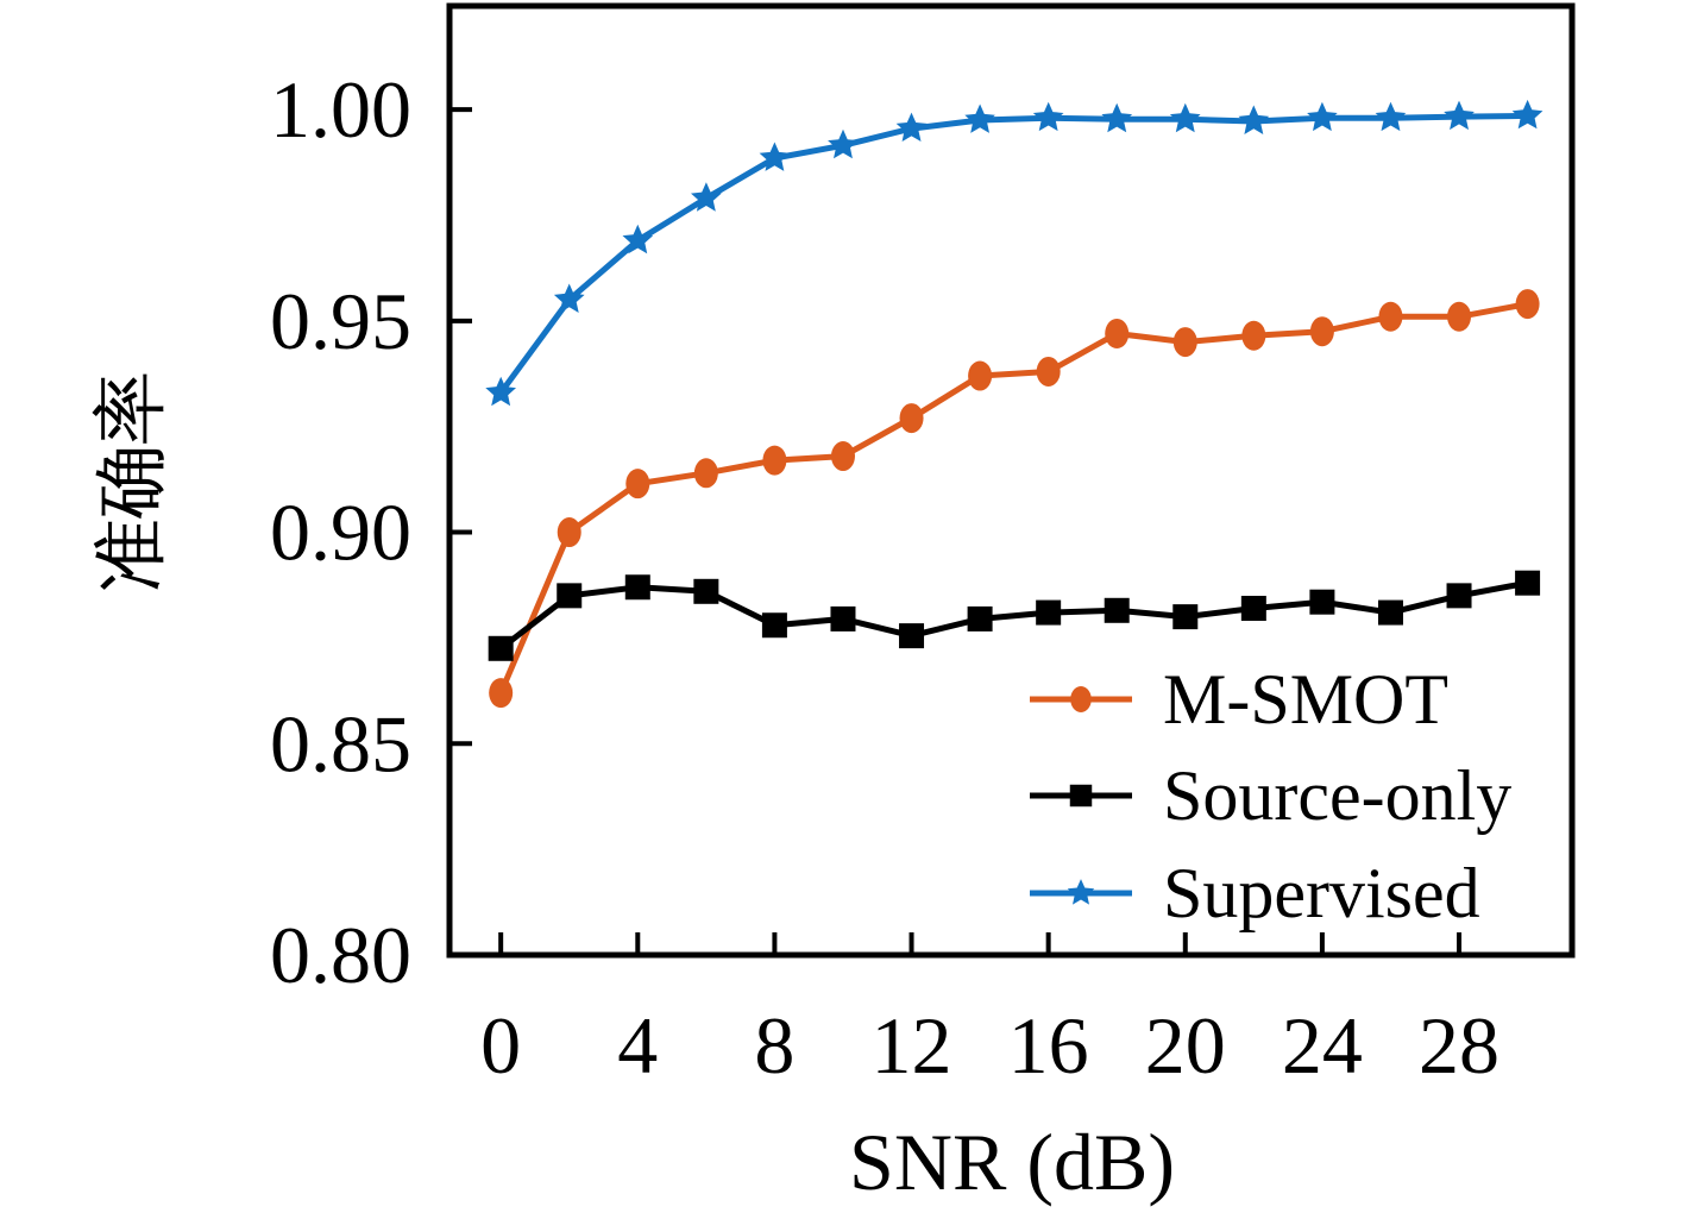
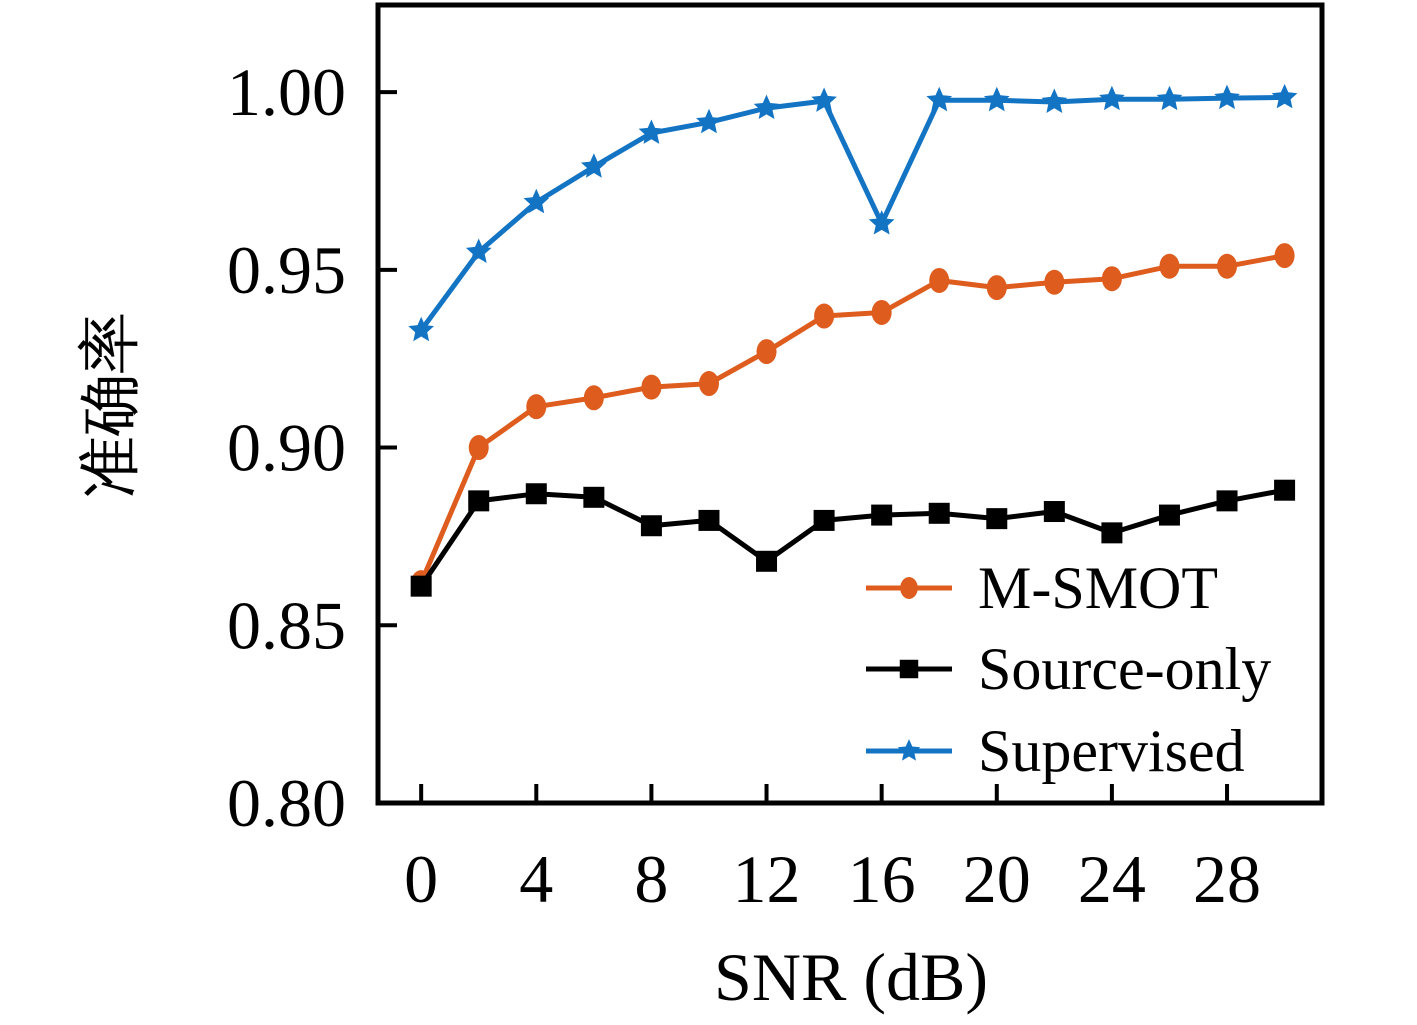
Source-only/0: 0.873 -> 0.861
Source-only/12: 0.875 -> 0.868
Supervised/16: 0.998 -> 0.963
Source-only/24: 0.883 -> 0.876
